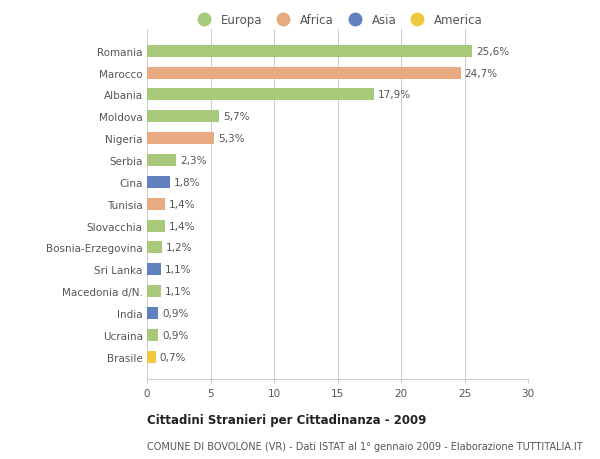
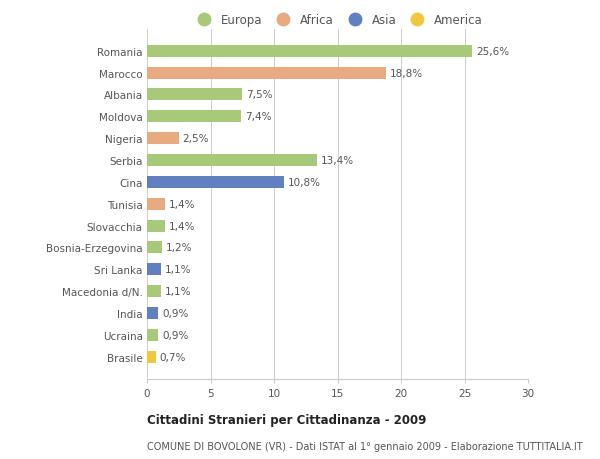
Marocco: 24,7% -> 18,8%
Albania: 17,9% -> 7,5%
Moldova: 5,7% -> 7,4%
Nigeria: 5,3% -> 2,5%
Serbia: 2,3% -> 13,4%
Cina: 1,8% -> 10,8%
